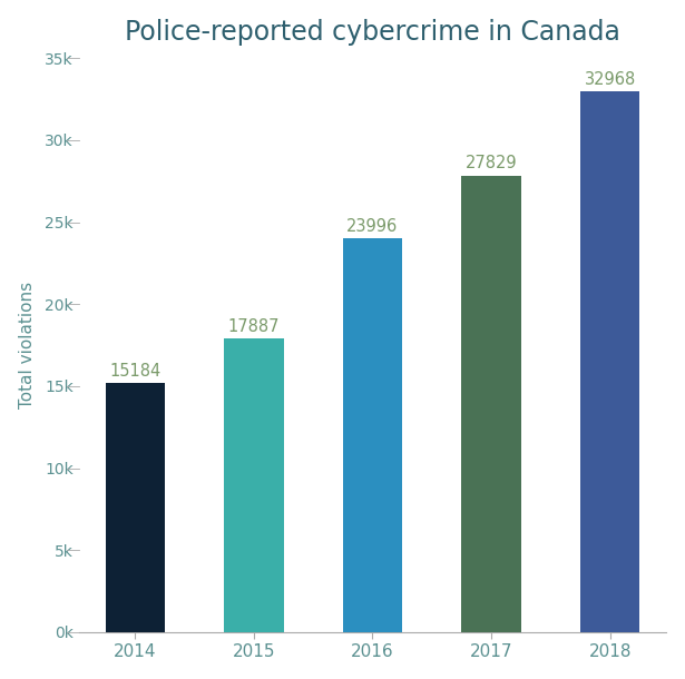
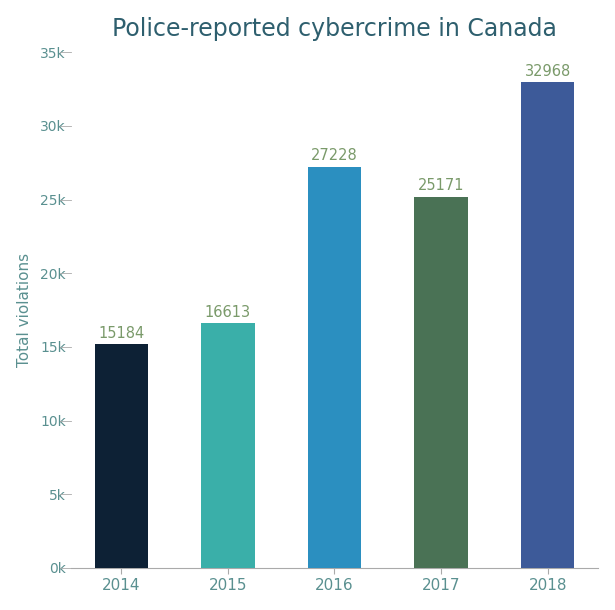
2015: 17887 -> 16613
2016: 23996 -> 27228
2017: 27829 -> 25171
